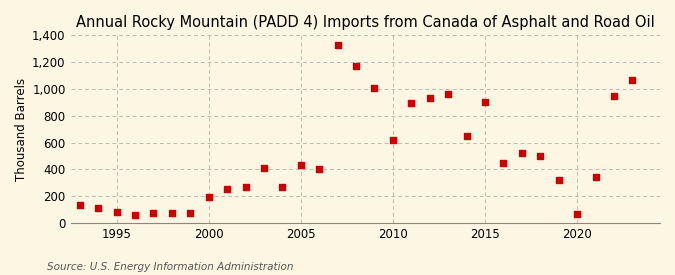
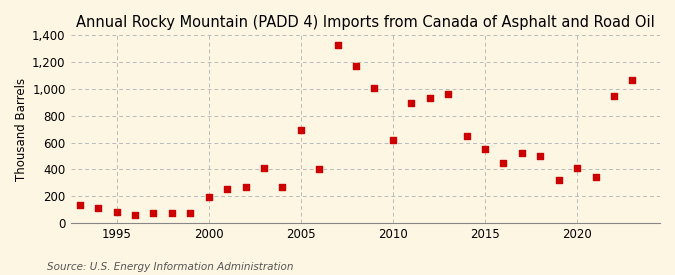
2005: 430 -> 700
2015: 900 -> 550
2020: 70 -> 410
